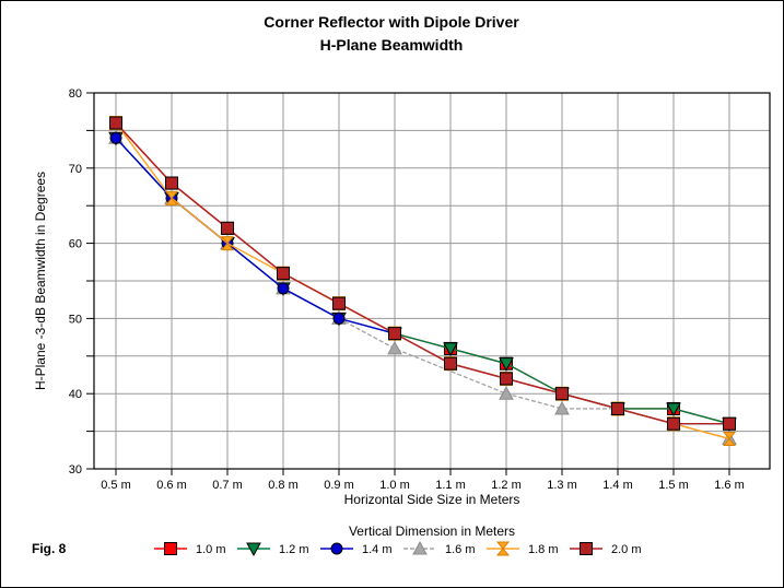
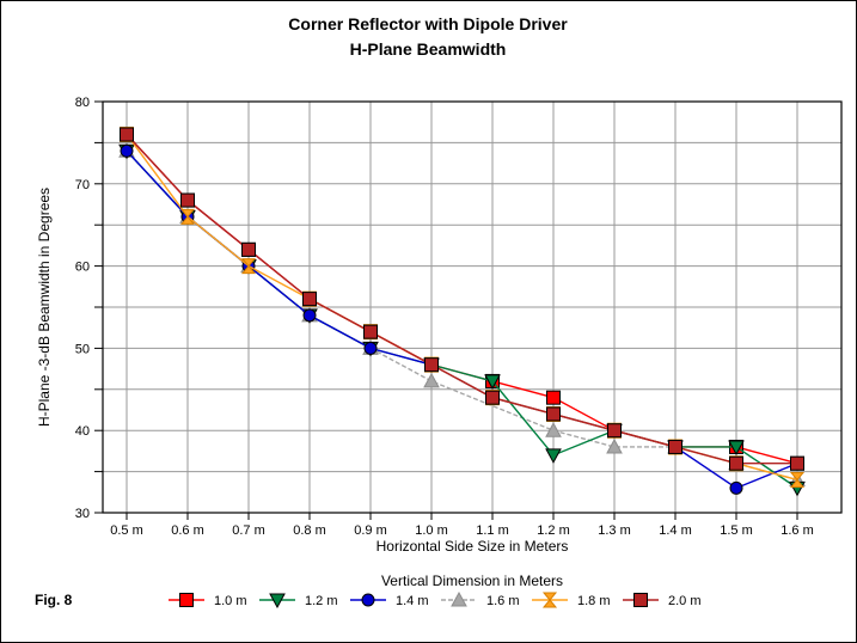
1.2 m/1.2 m: 44 -> 37
1.4 m/1.5 m: 36 -> 33
1.2 m/1.6 m: 36 -> 33
